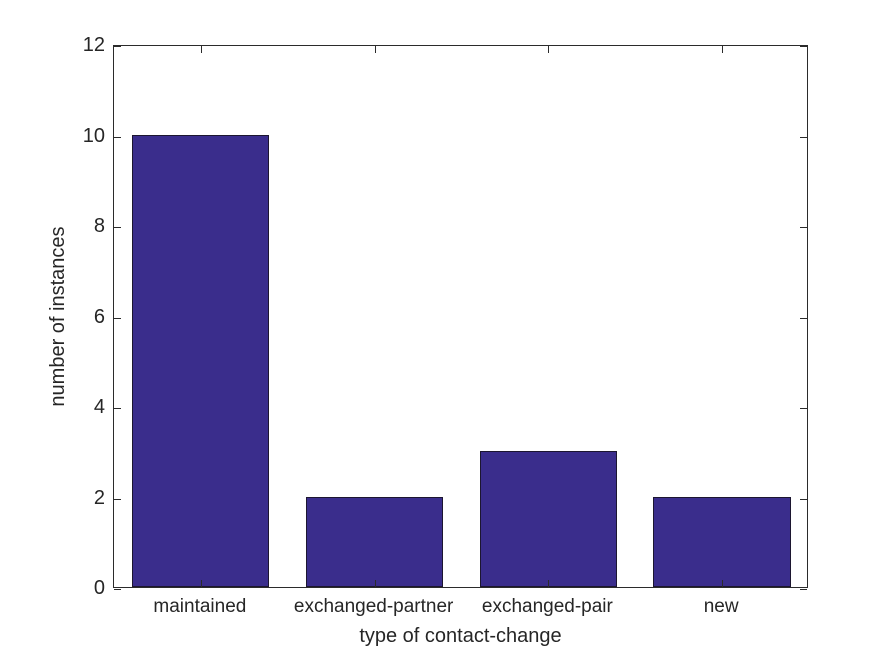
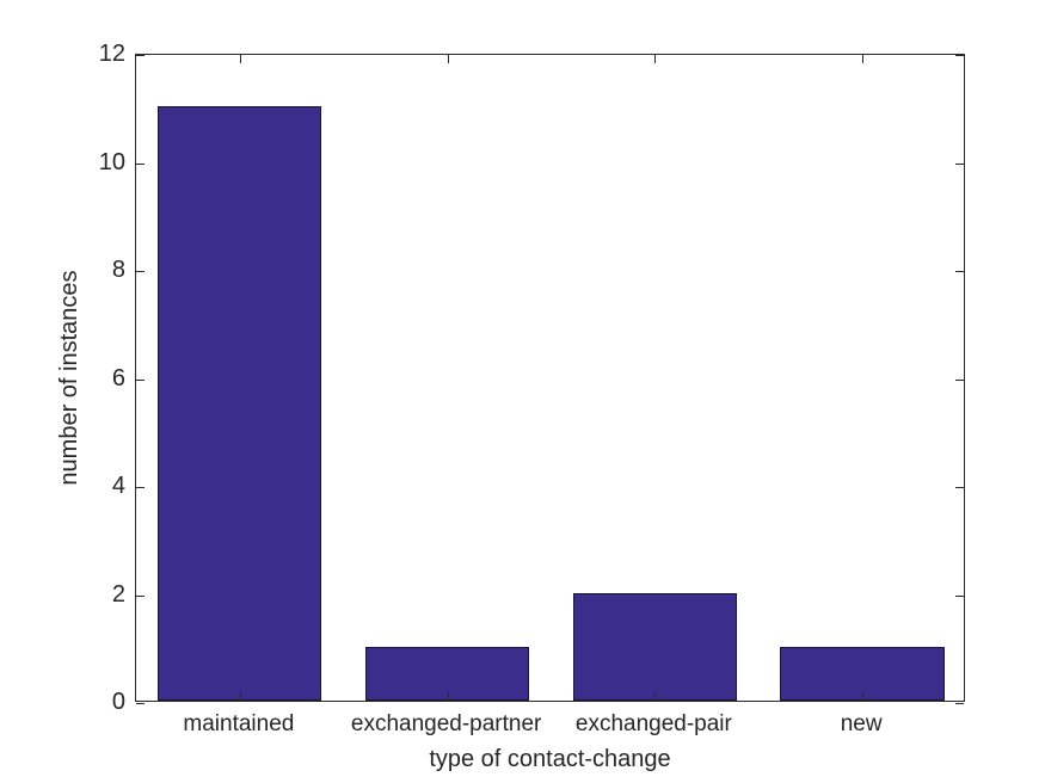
maintained: 10 -> 11
exchanged-partner: 2 -> 1
exchanged-pair: 3 -> 2
new: 2 -> 1
